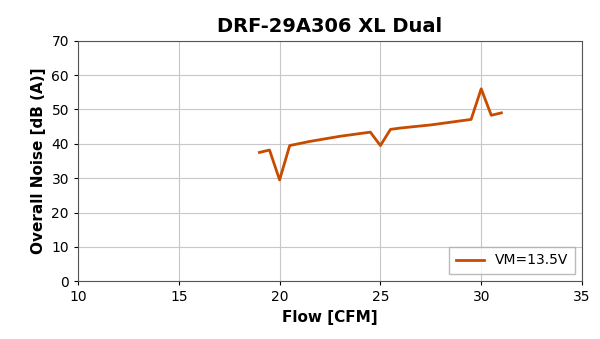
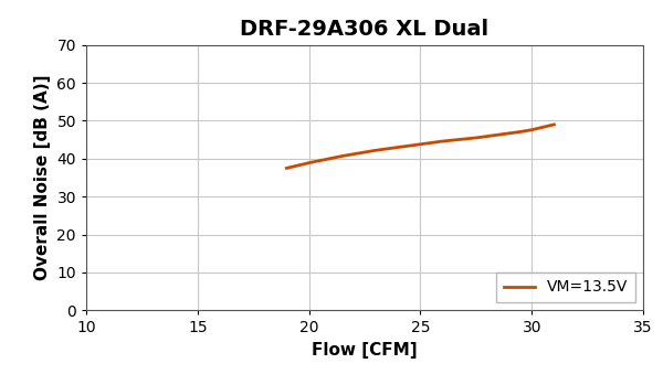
20: 29.5 -> 38.9
25: 39.5 -> 43.8
30: 56.0 -> 47.6
